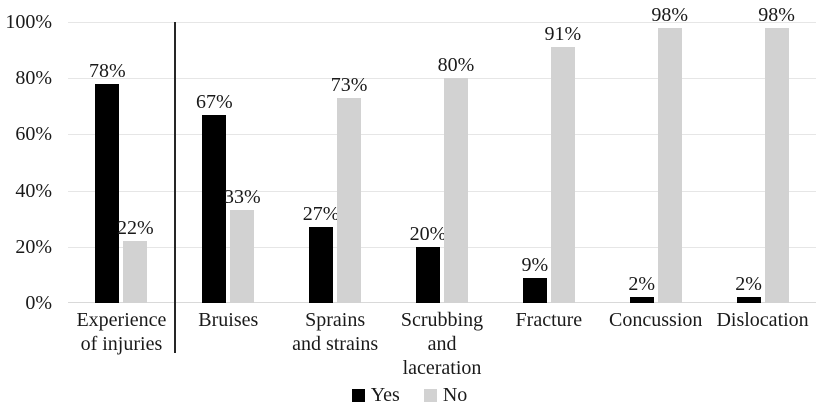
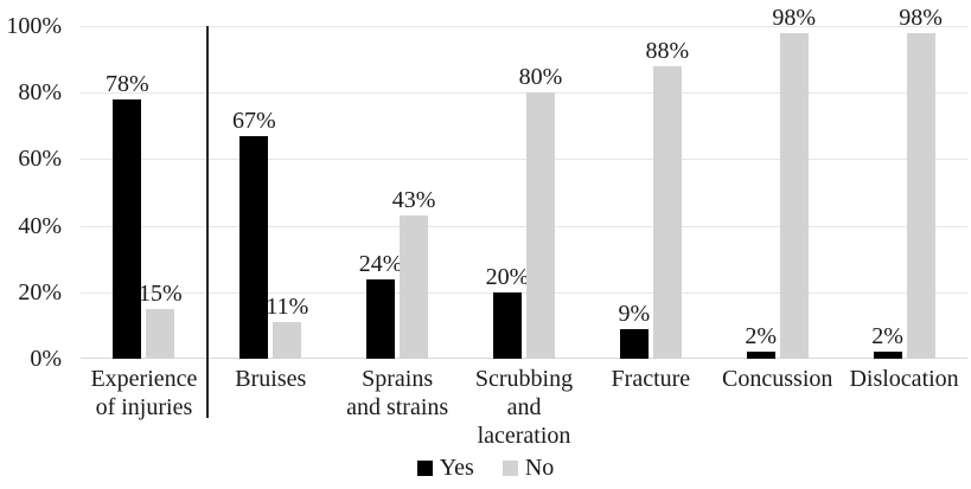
No/Experience of injuries: 22% -> 15%
No/Bruises: 33% -> 11%
Yes/Sprains and strains: 27% -> 24%
No/Sprains and strains: 73% -> 43%
No/Fracture: 91% -> 88%
